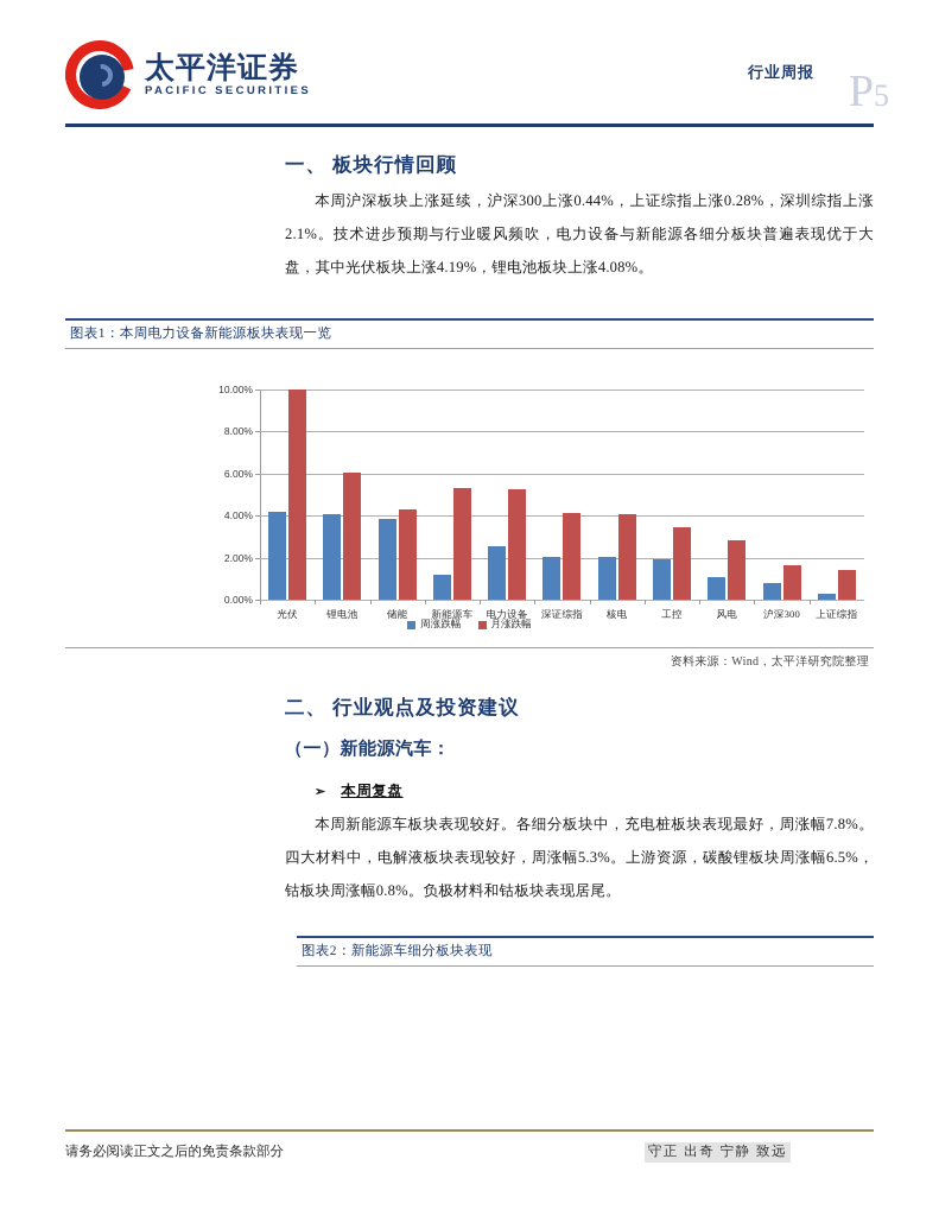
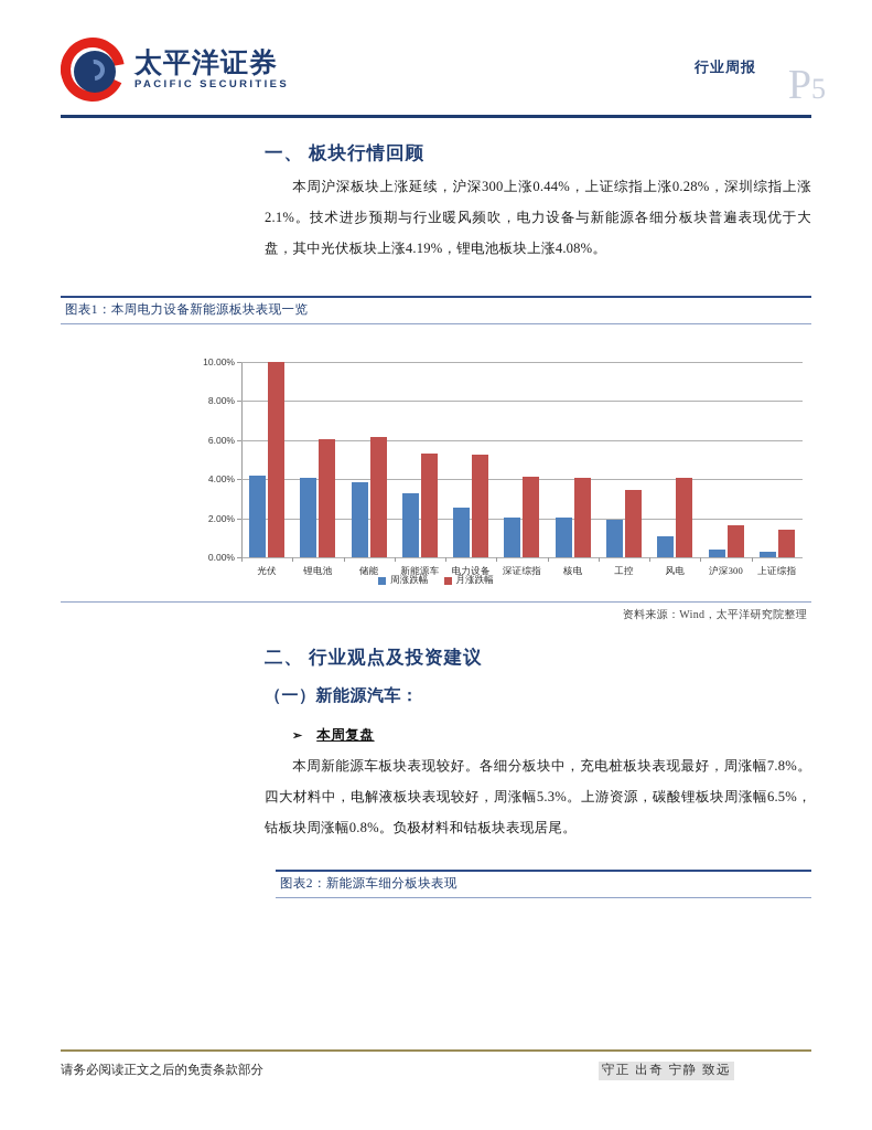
月涨跌幅/储能: 4.3% -> 6.2%
周涨跌幅/新能源车: 1.2% -> 3.3%
月涨跌幅/风电: 2.8% -> 4.0%
周涨跌幅/沪深300: 0.8% -> 0.4%
